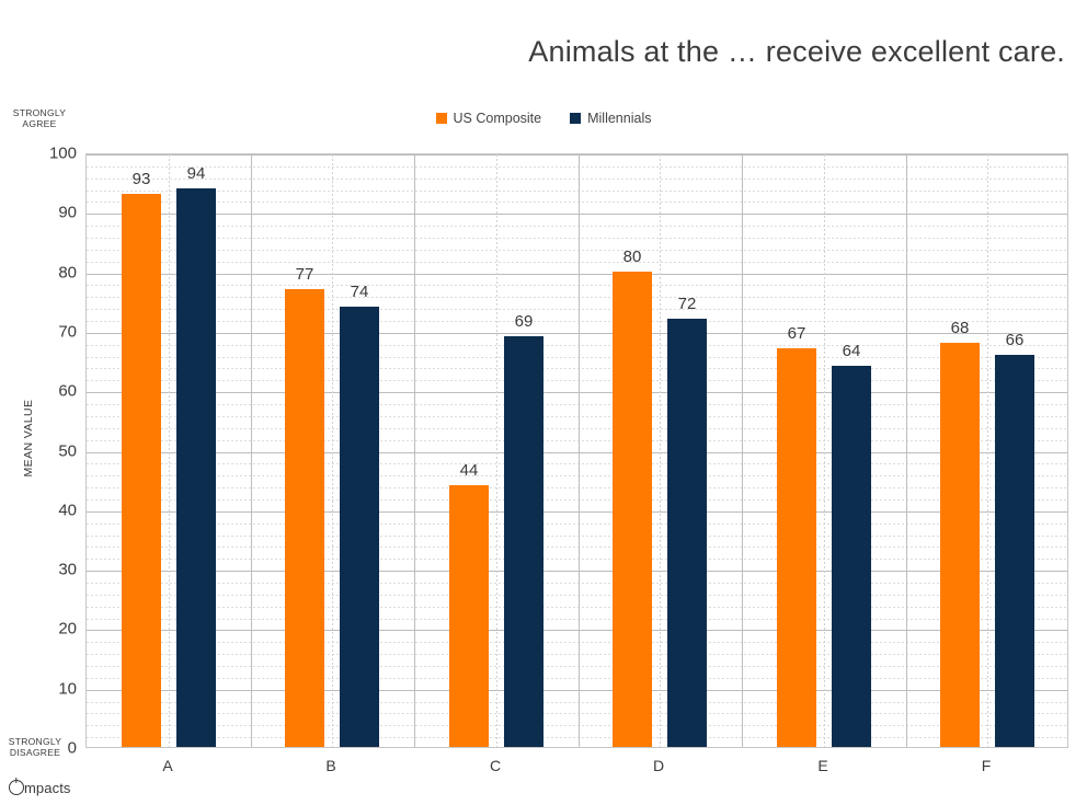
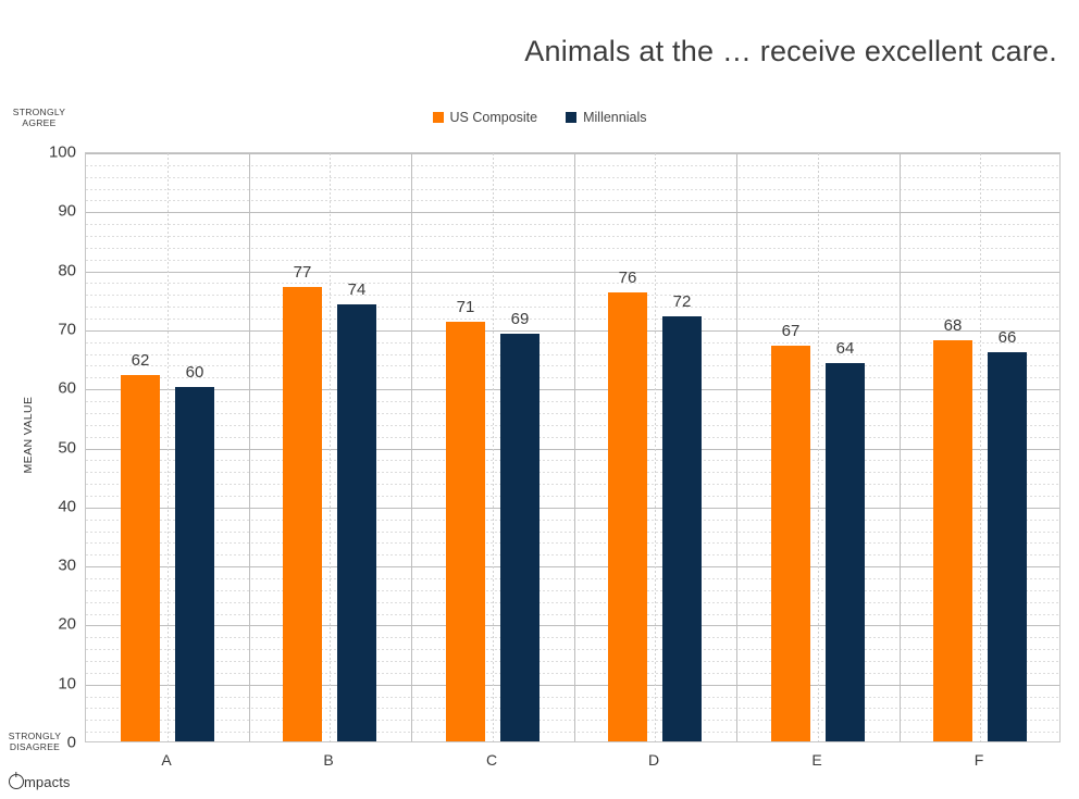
US Composite/A: 93 -> 62
Millennials/A: 94 -> 60
US Composite/C: 44 -> 71
US Composite/D: 80 -> 76
